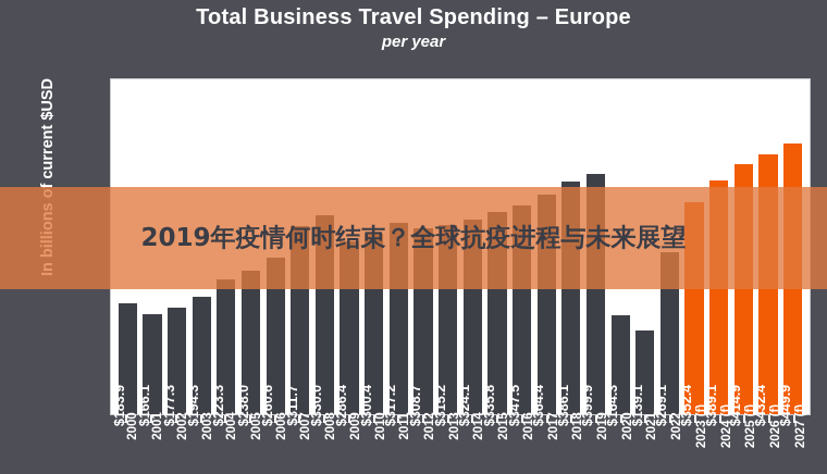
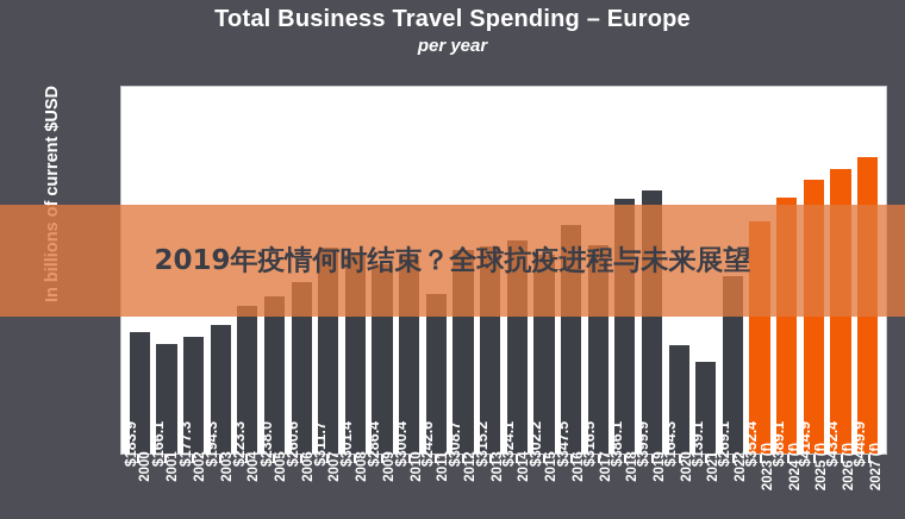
2008: $330.0 -> $301.4
2011: $317.2 -> $242.6
2015: $335.8 -> $302.2
2017: $364.4 -> $316.5
